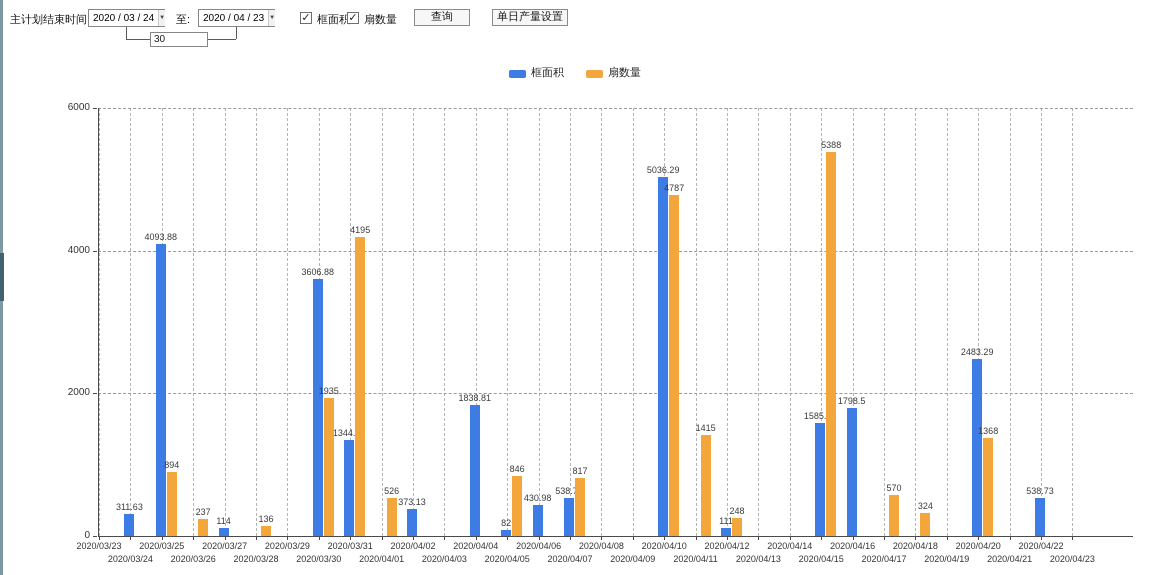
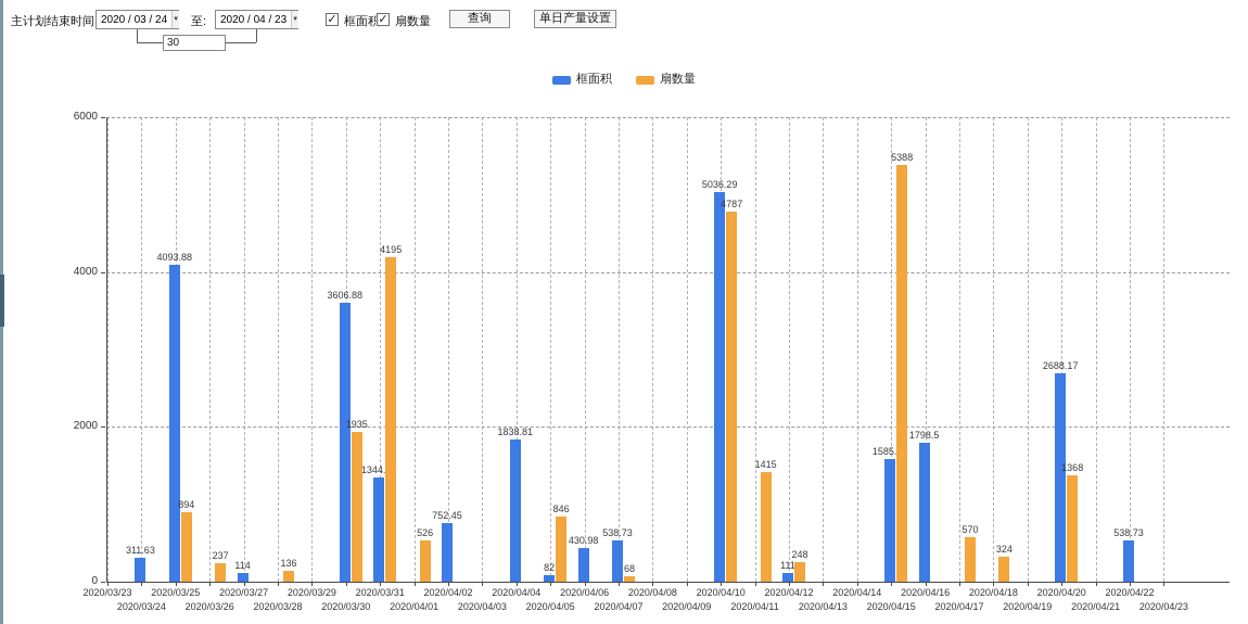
框面积/2020/04/02: 373.13 -> 752.45
扇数量/2020/04/07: 817 -> 68
框面积/2020/04/20: 2483.29 -> 2688.17
